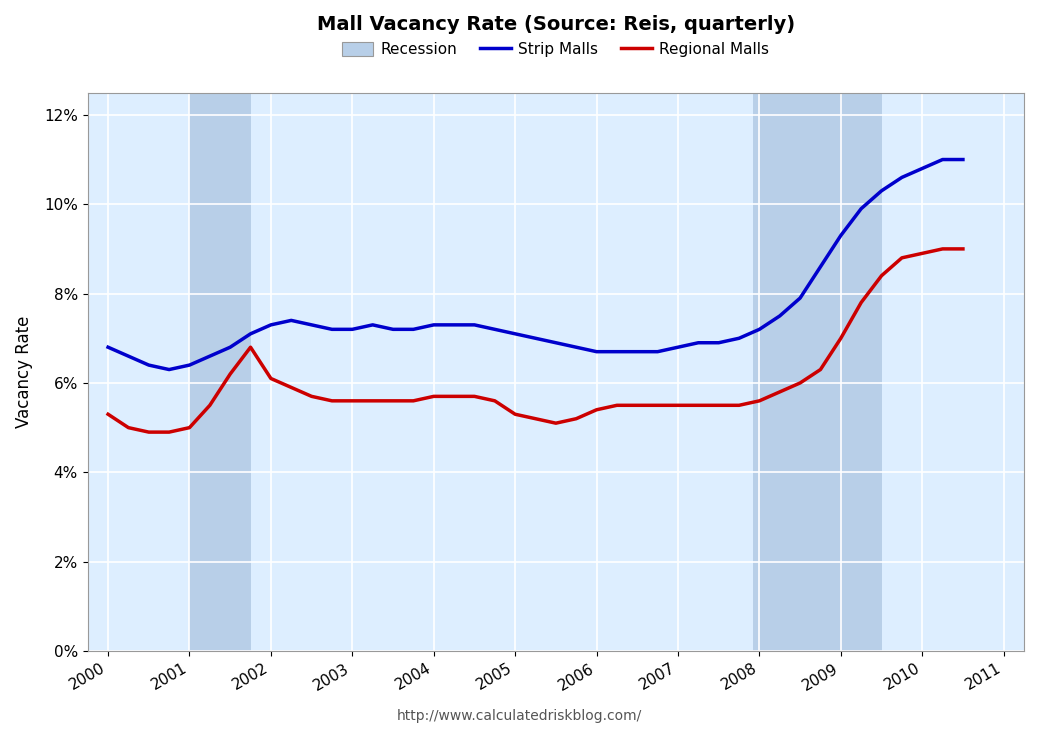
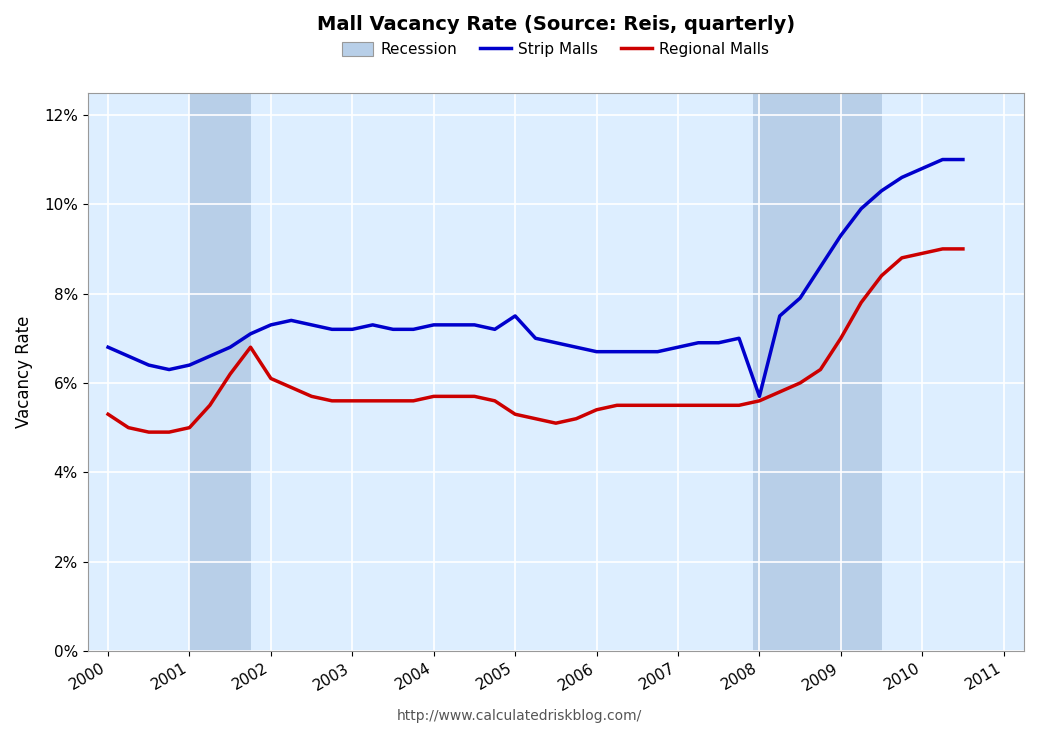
Strip Malls/2005: 7.1% -> 7.5%
Strip Malls/2008: 7.2% -> 5.7%
